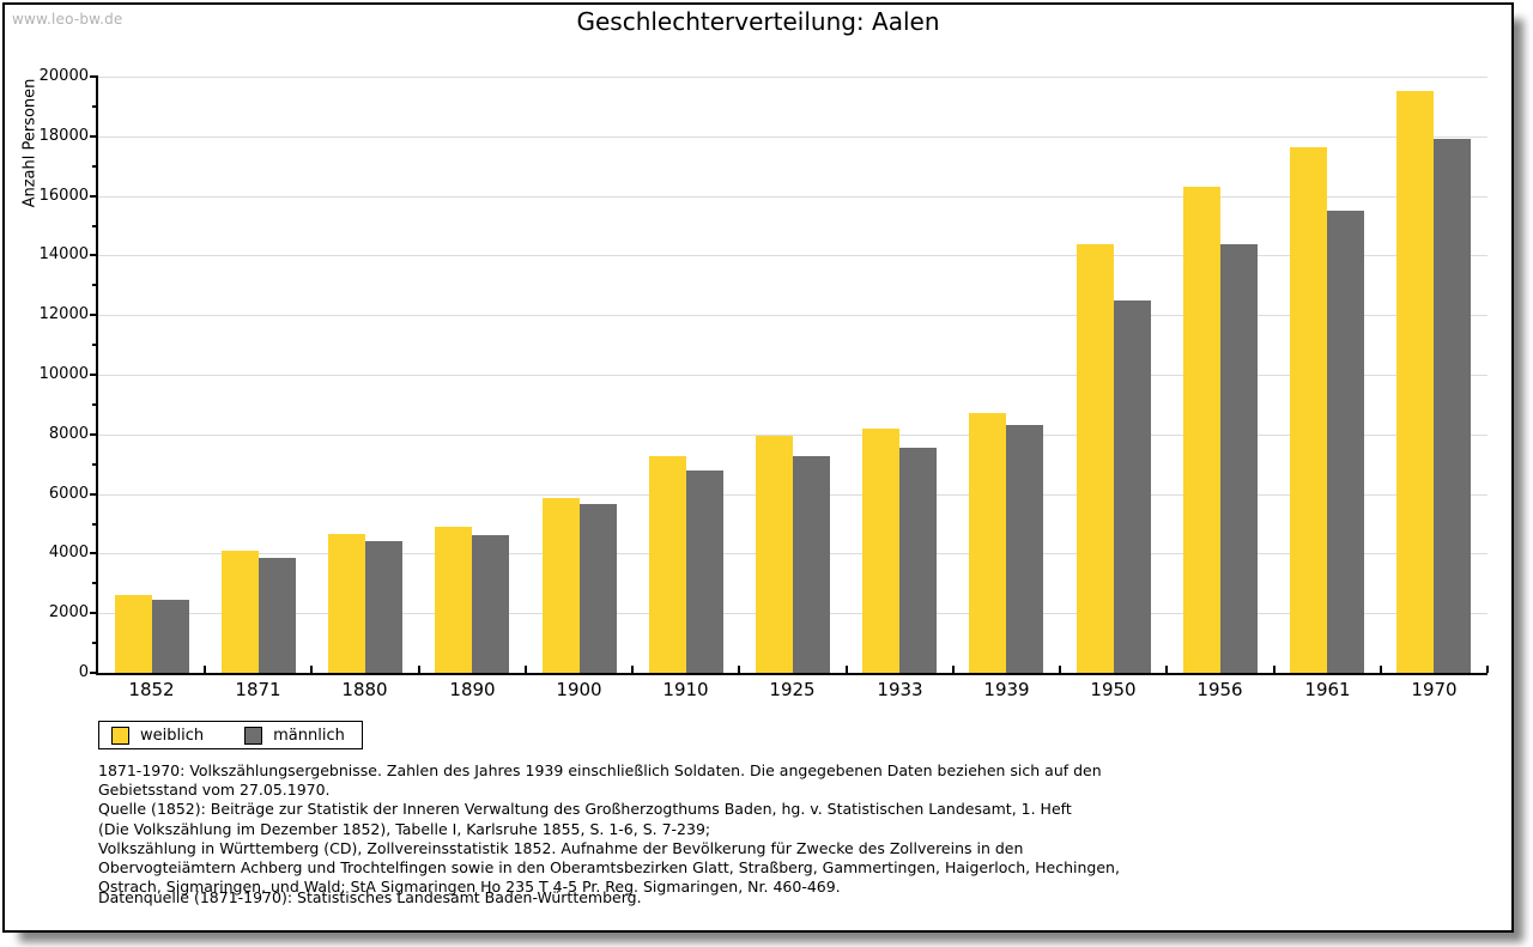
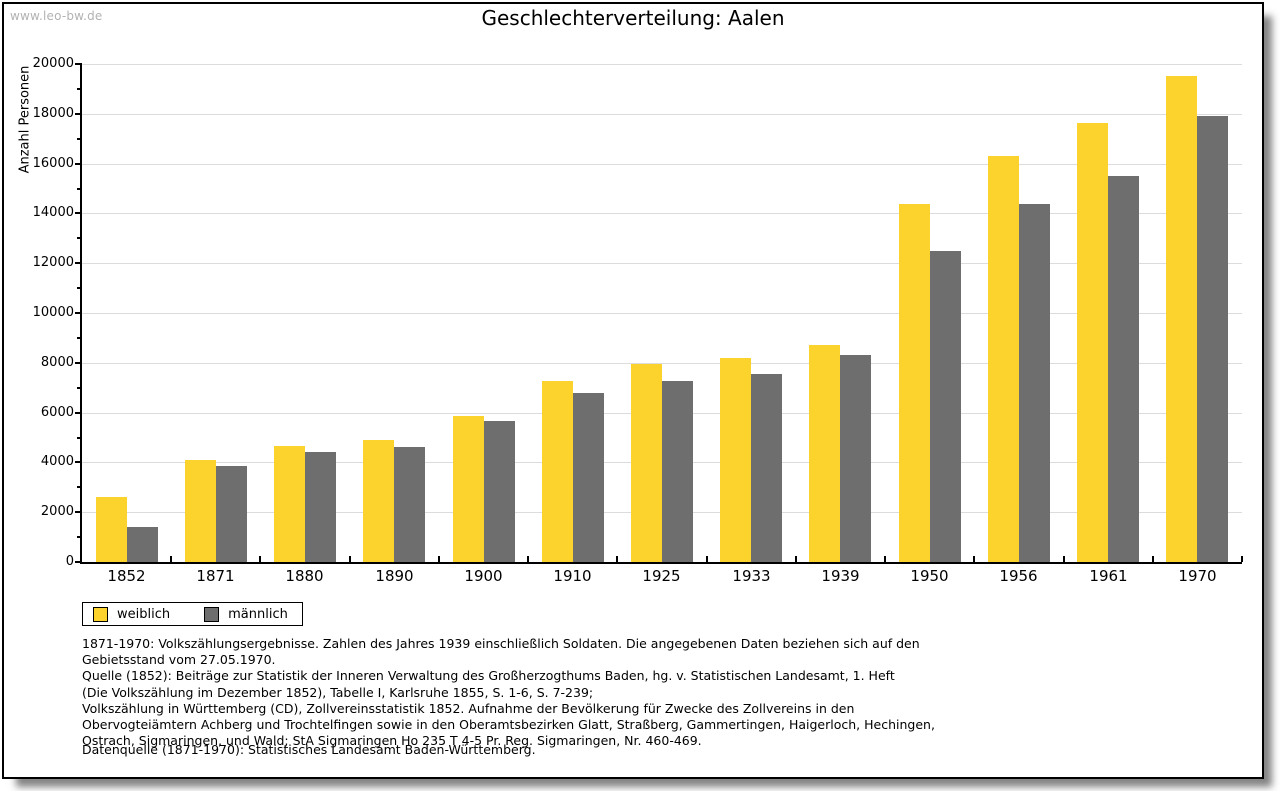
männlich/1852: 2400 -> 1400
